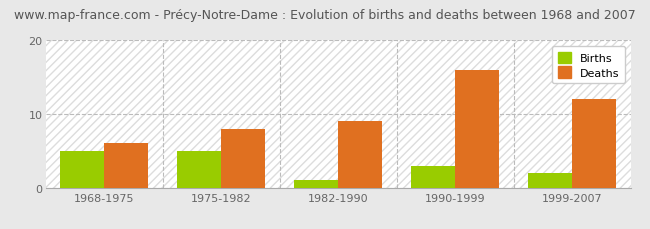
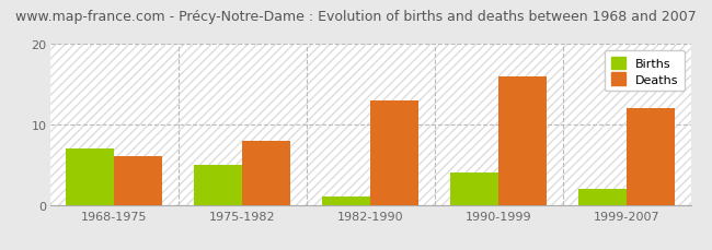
Births/1968-1975: 5 -> 7
Deaths/1982-1990: 9 -> 13
Births/1990-1999: 3 -> 4
